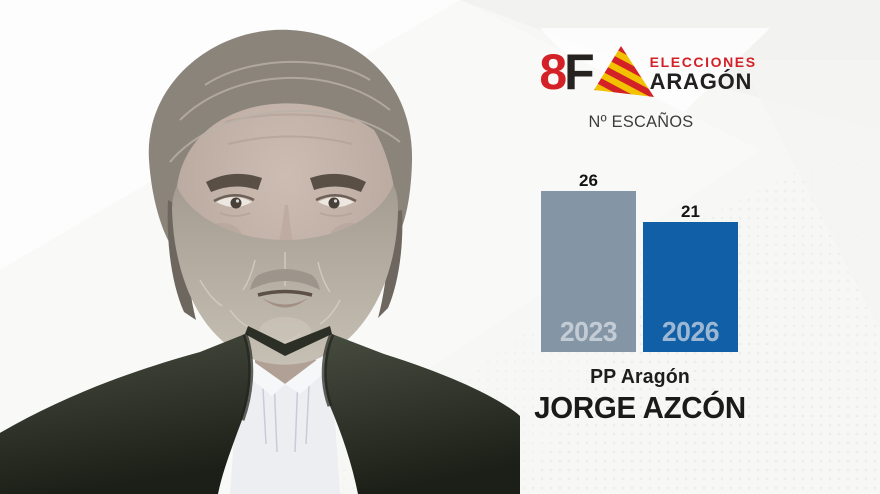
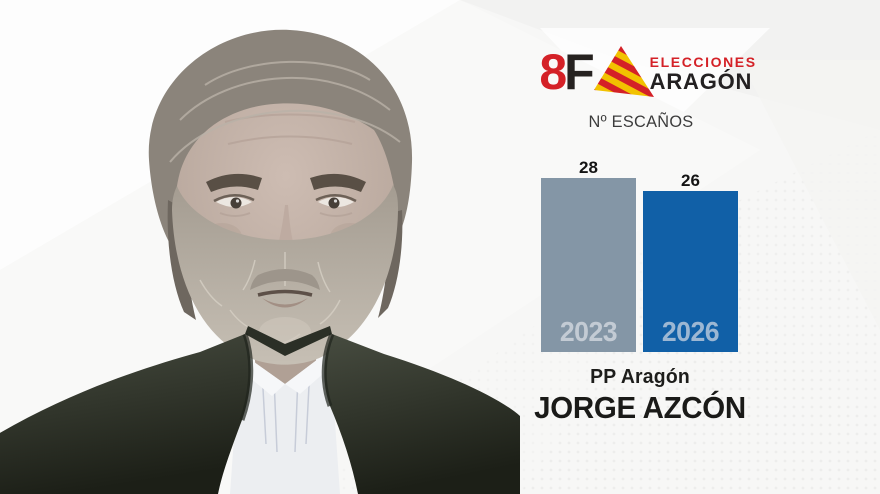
2023: 26 -> 28
2026: 21 -> 26
